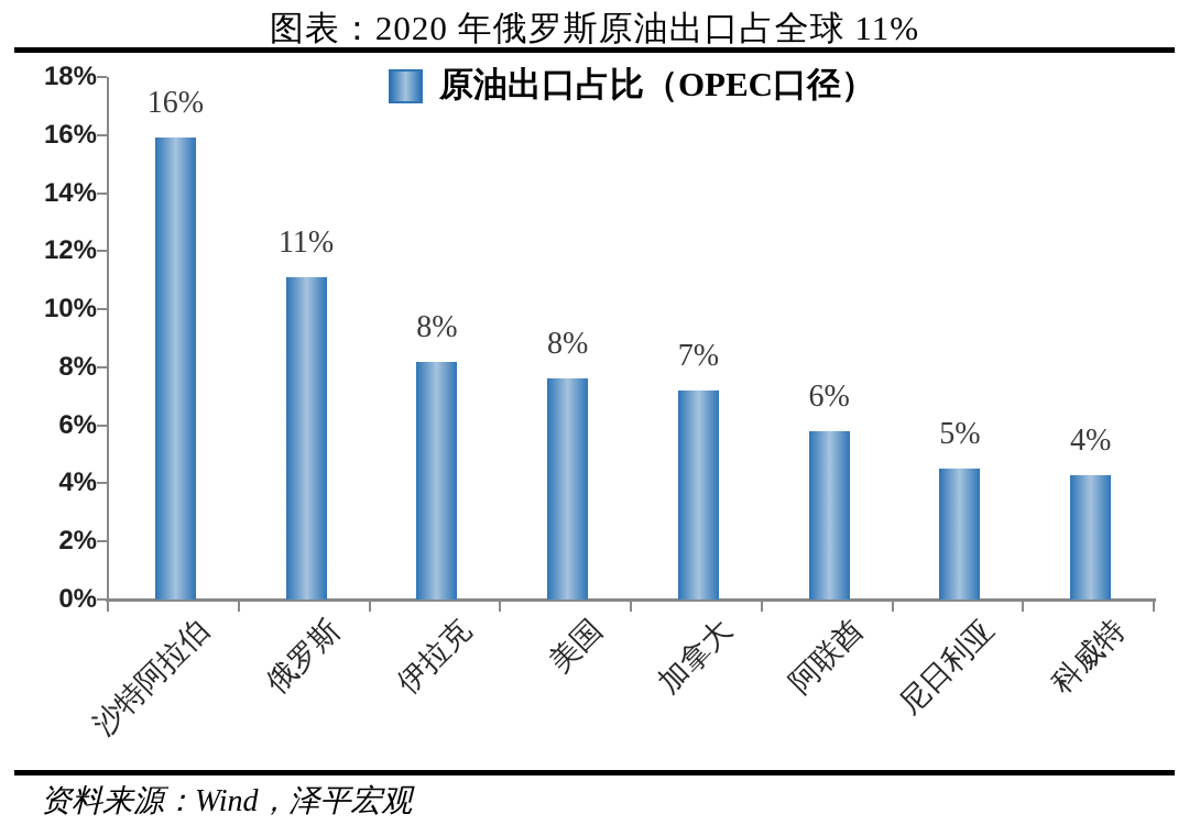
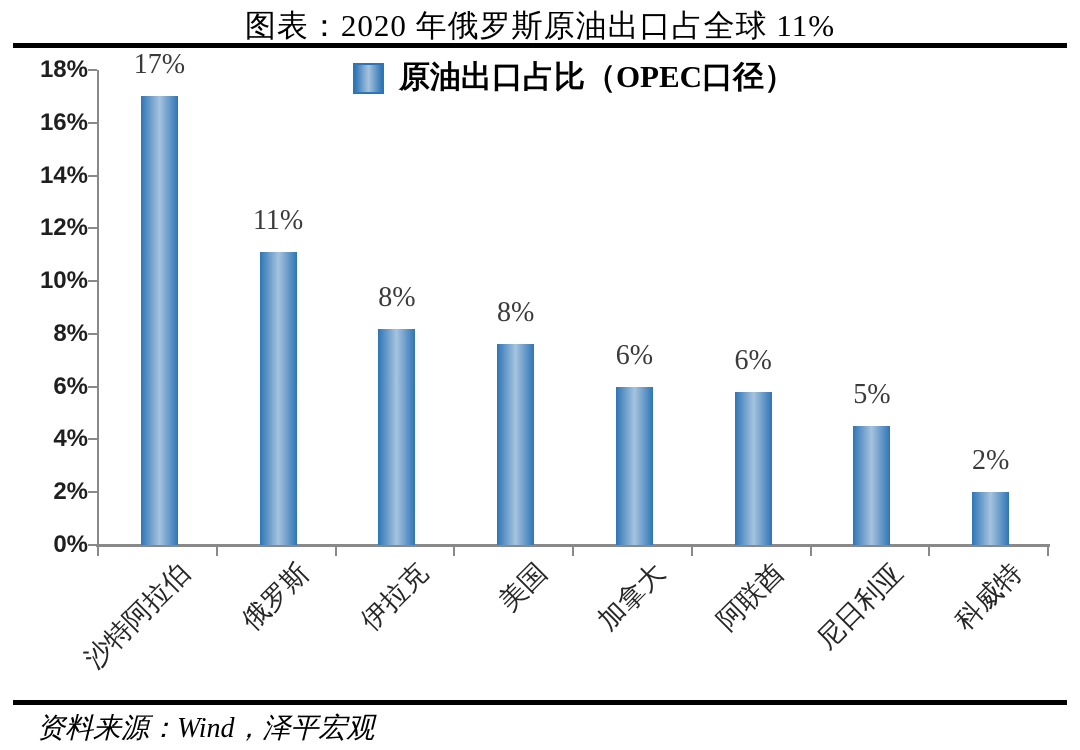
沙特阿拉伯: 16% -> 17%
加拿大: 7% -> 6%
科威特: 4% -> 2%
